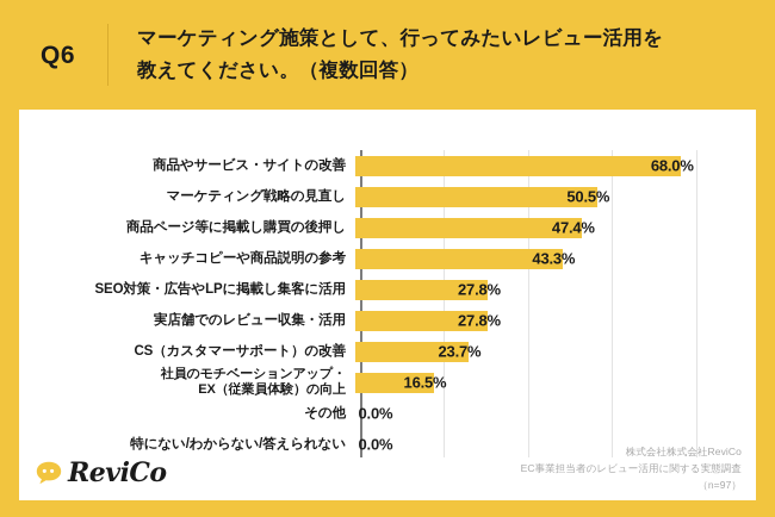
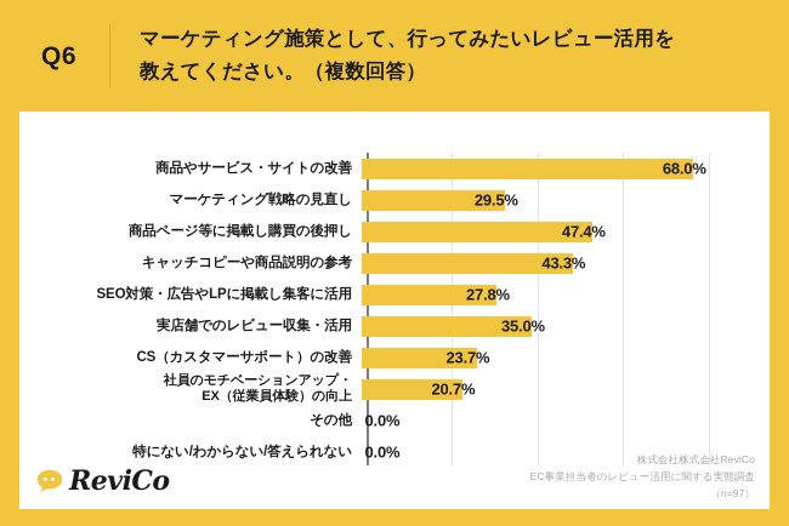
マーケティング戦略の見直し: 50.5% -> 29.5%
実店舗でのレビュー収集・活用: 27.8% -> 35.0%
社員のモチベーションアップ・ EX（従業員体験）の向上: 16.5% -> 20.7%
